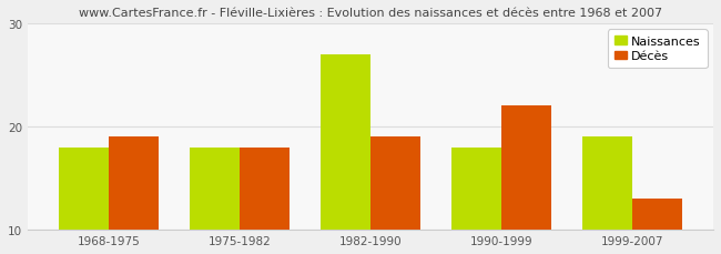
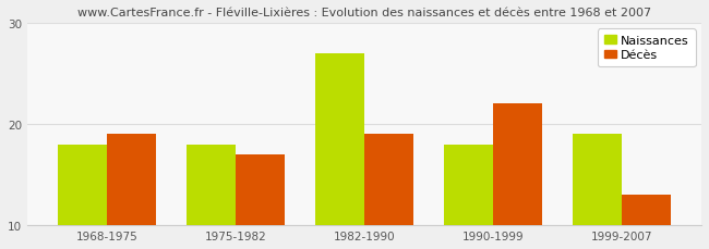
Décès/1975-1982: 18 -> 17
